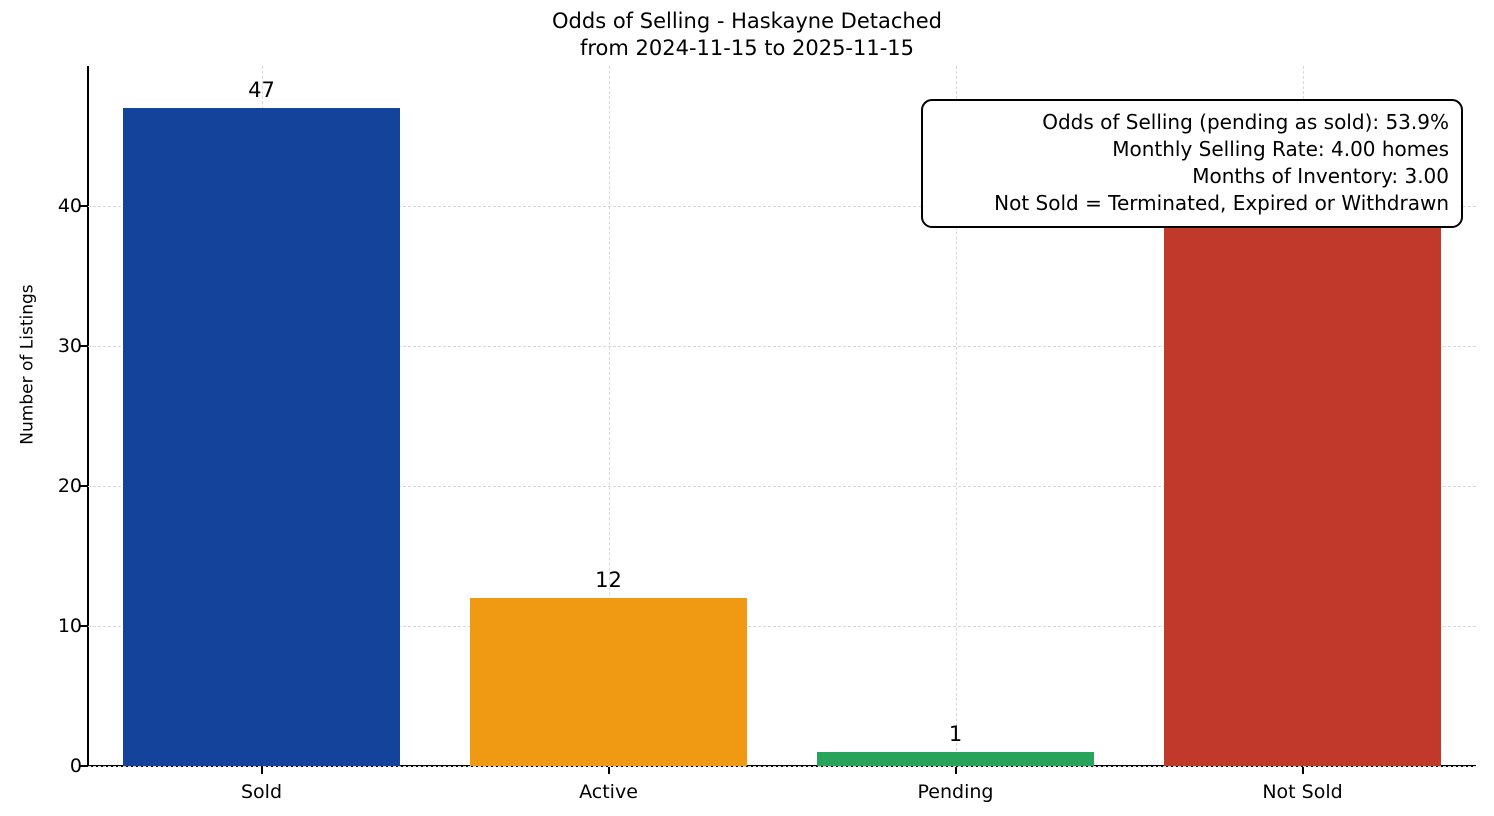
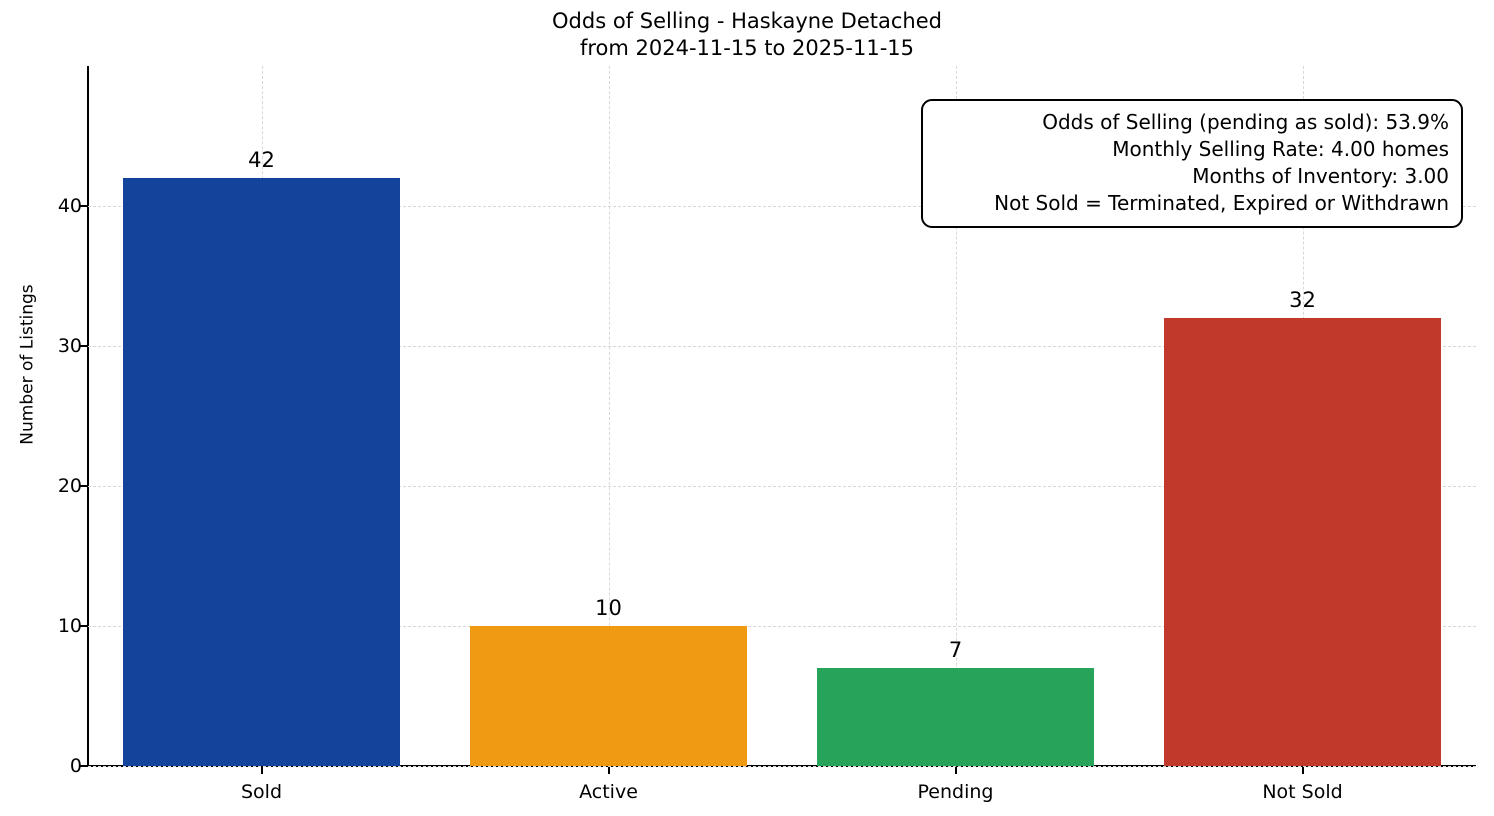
Sold: 47 -> 42
Active: 12 -> 10
Pending: 1 -> 7
Not Sold: 41 -> 32
